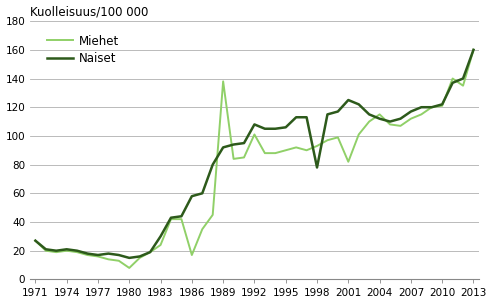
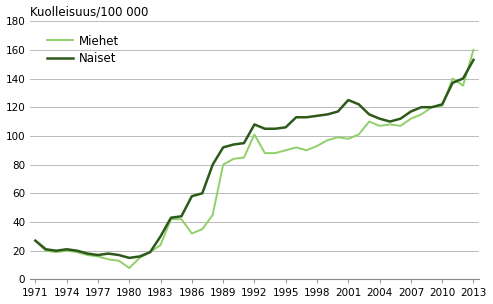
Miehet/1986: 17 -> 32
Miehet/1989: 138 -> 80
Naiset/1998: 78 -> 114
Miehet/2001: 82 -> 98
Miehet/2004: 115 -> 107
Naiset/2013: 160 -> 153
